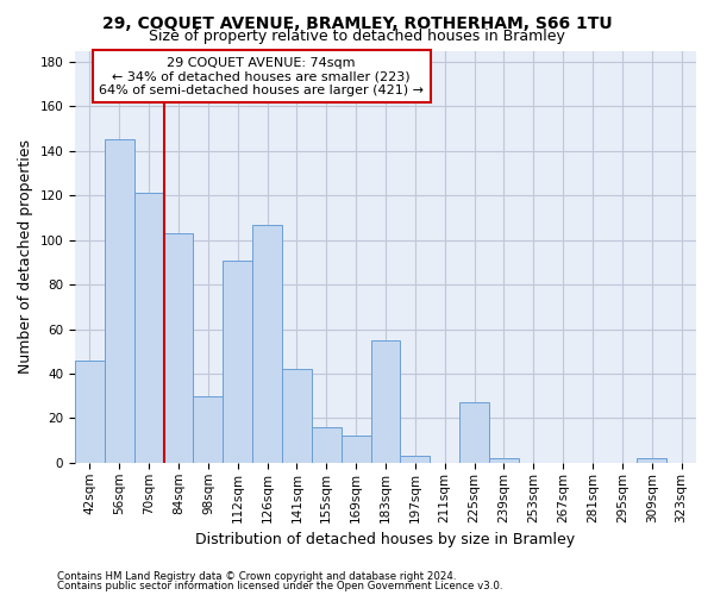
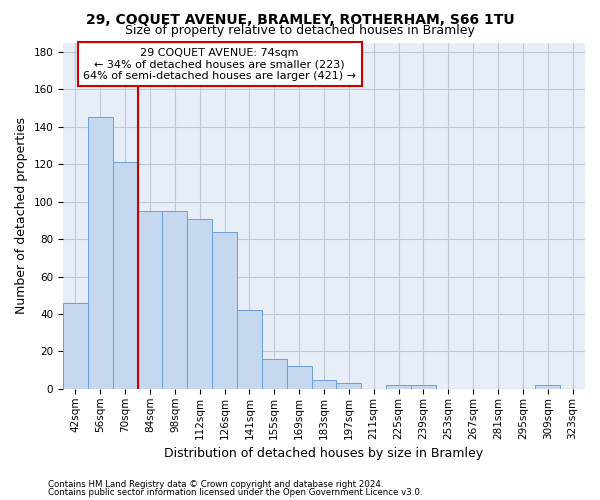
84sqm: 103 -> 95
98sqm: 30 -> 95
126sqm: 107 -> 84
183sqm: 55 -> 5
225sqm: 27 -> 2
